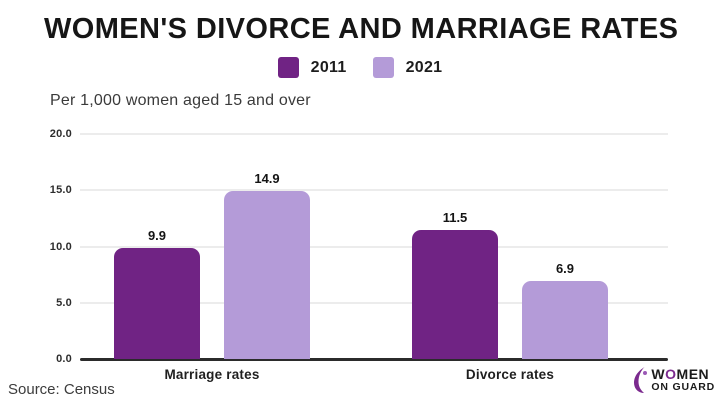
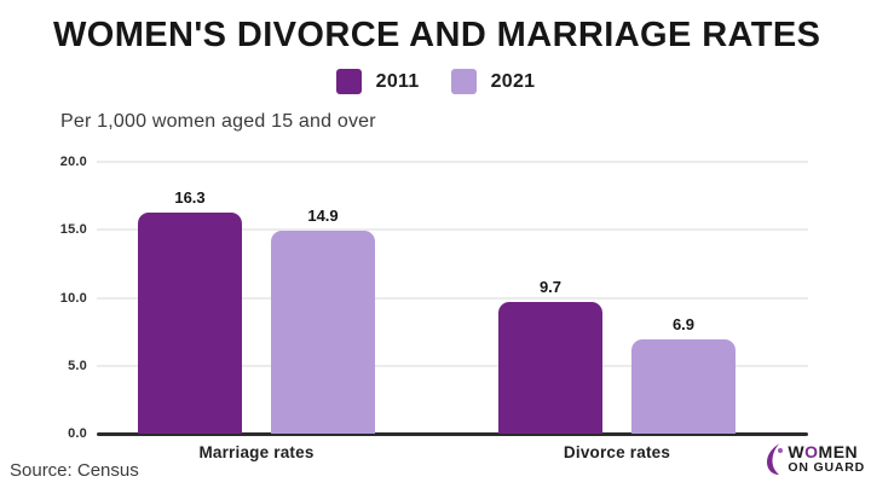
2011/Marriage rates: 9.9 -> 16.3
2011/Divorce rates: 11.5 -> 9.7
